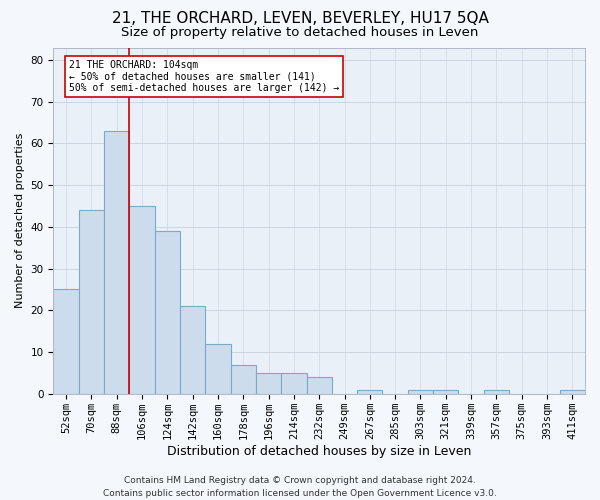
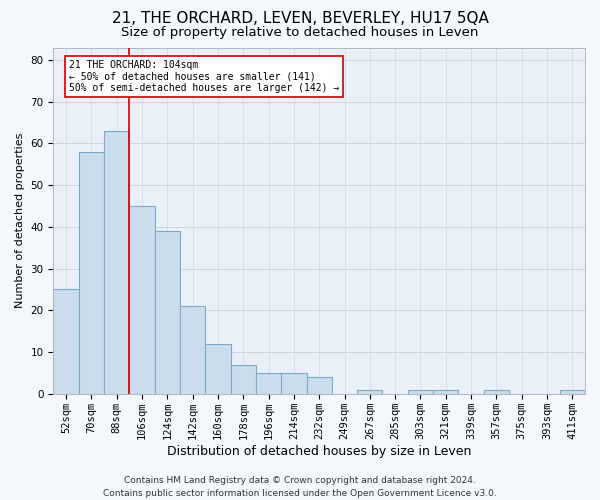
70sqm: 44 -> 58
